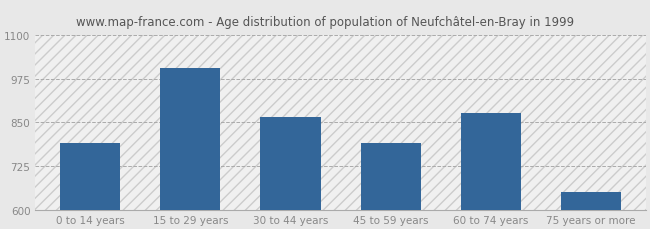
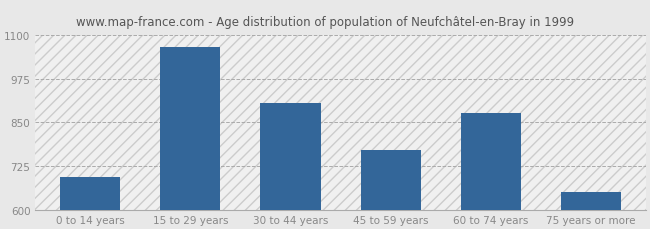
0 to 14 years: 790 -> 695
15 to 29 years: 1005 -> 1065
30 to 44 years: 865 -> 905
45 to 59 years: 790 -> 770
